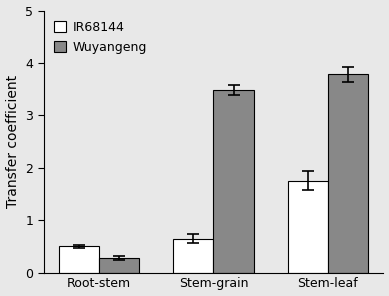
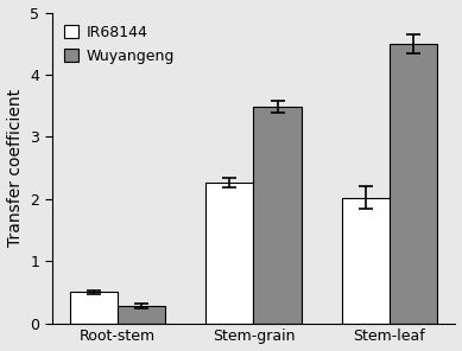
IR68144/Stem-grain: 0.65 -> 2.26
IR68144/Stem-leaf: 1.75 -> 2.02
Wuyangeng/Stem-leaf: 3.78 -> 4.50
